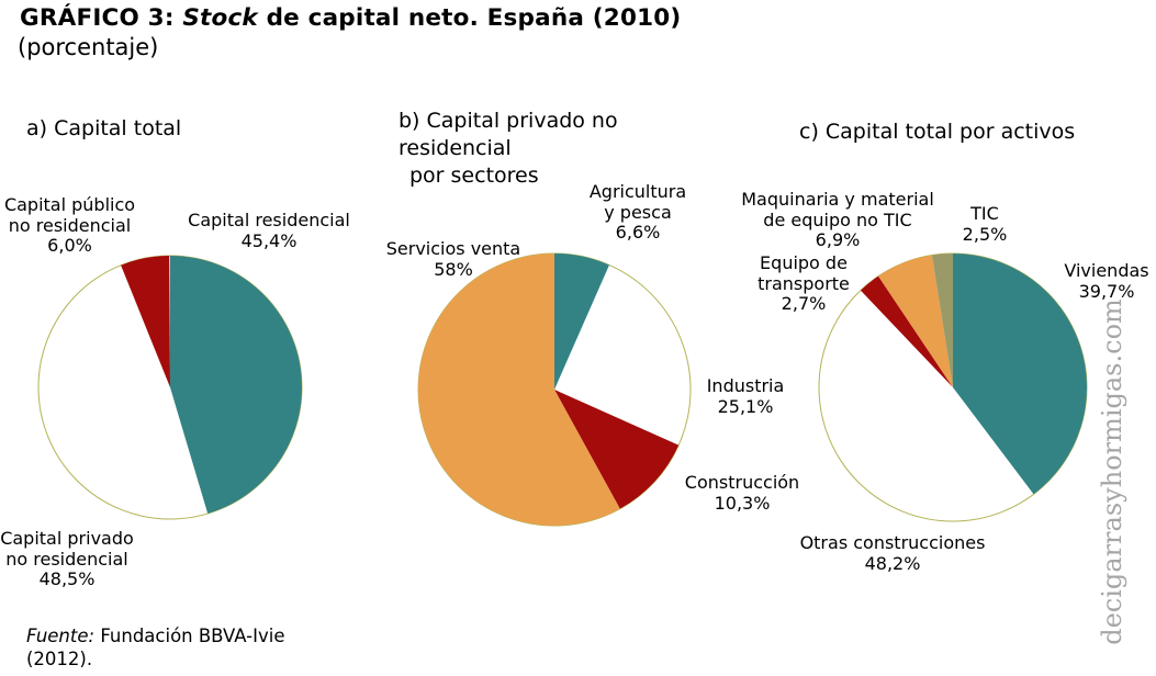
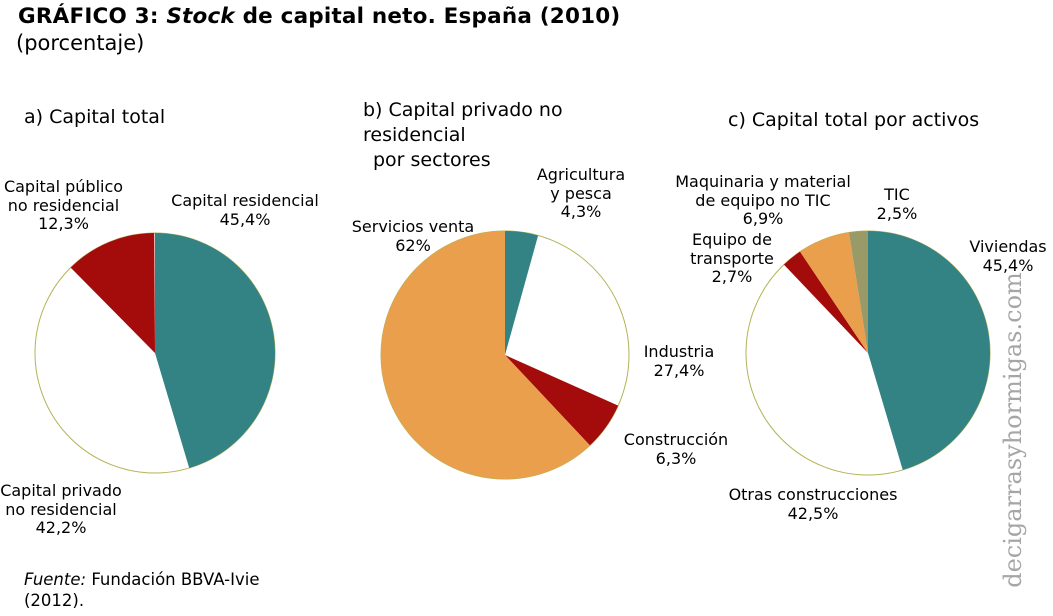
a) Capital total/Capital privado no residencial: 48,5% -> 42,2%
a) Capital total/Capital público no residencial: 6,0% -> 12,3%
b) Capital privado no residencial por sectores/Agricultura y pesca: 6,6% -> 4,3%
b) Capital privado no residencial por sectores/Industria: 25,1% -> 27,4%
b) Capital privado no residencial por sectores/Construcción: 10,3% -> 6,3%
b) Capital privado no residencial por sectores/Servicios venta: 58% -> 62%
c) Capital total por activos/Viviendas: 39,7% -> 45,4%
c) Capital total por activos/Otras construcciones: 48,2% -> 42,5%
